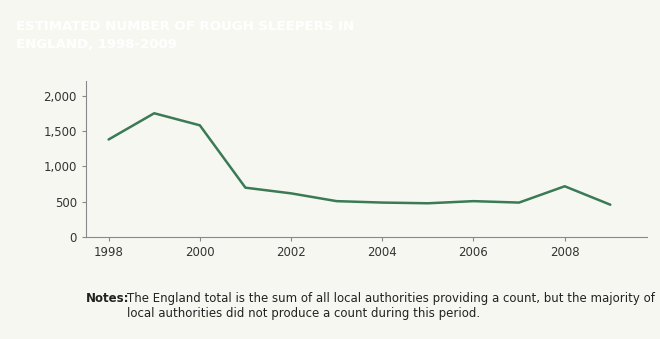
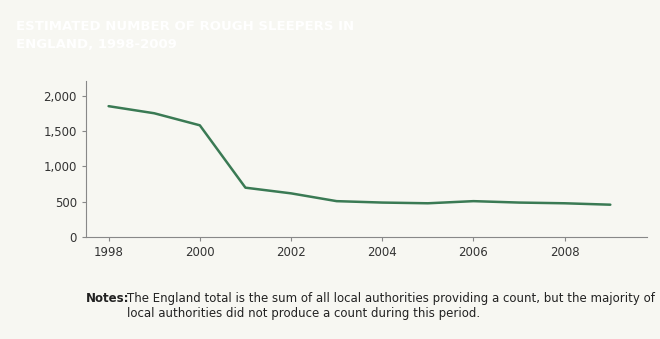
1998: 1,380 -> 1,850
2008: 720 -> 480
